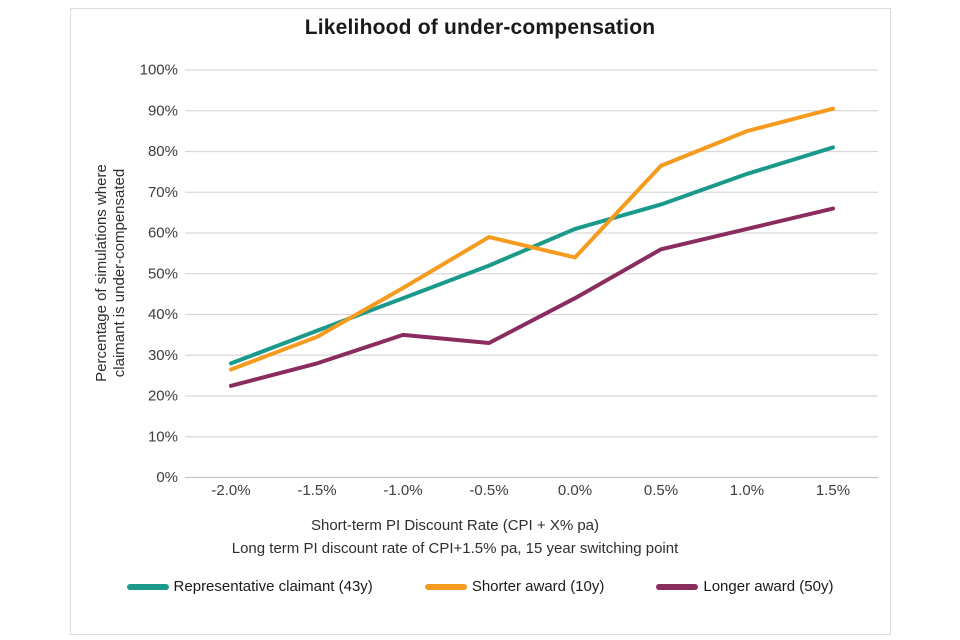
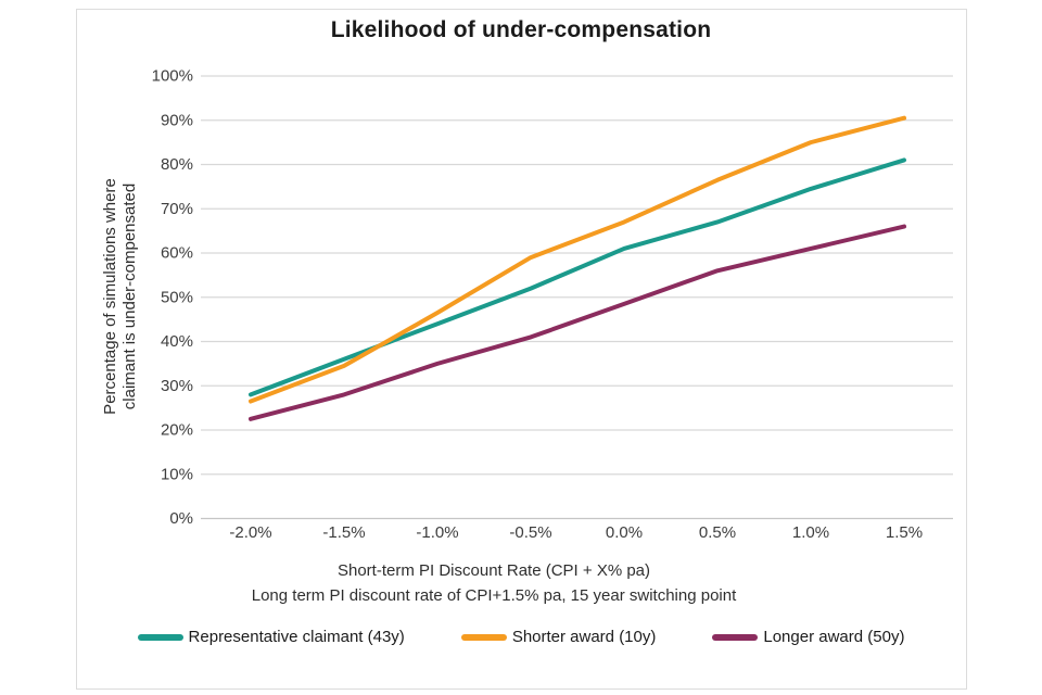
Longer award (50y)/-0.5%: 33% -> 41%
Shorter award (10y)/0.0%: 54% -> 67%
Longer award (50y)/0.0%: 44% -> 48%
